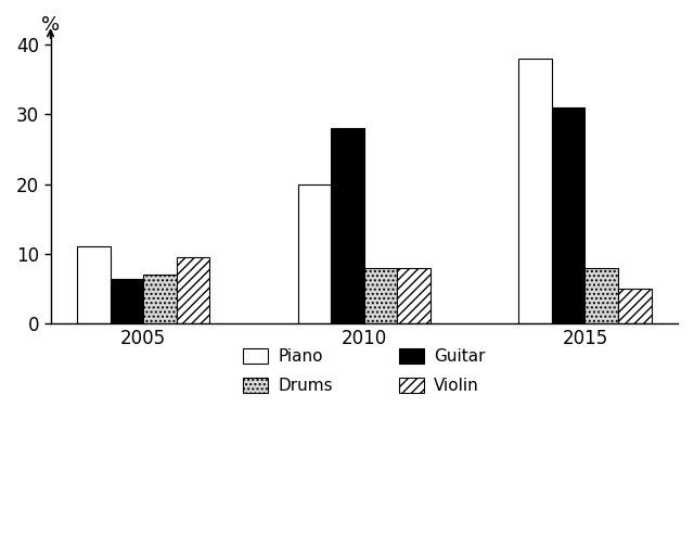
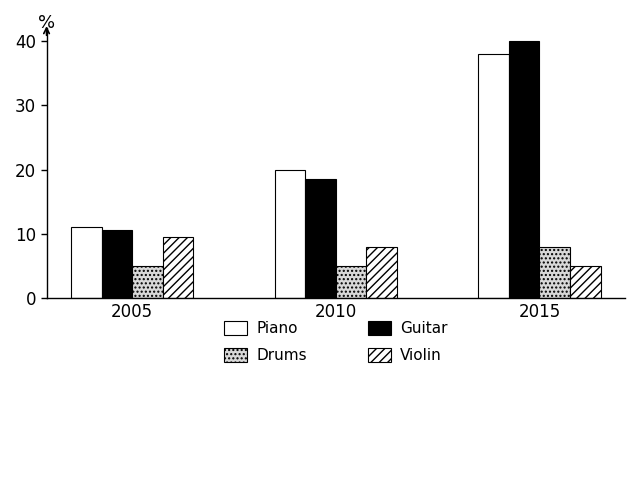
Guitar/2005: 6.4 -> 10.5
Drums/2005: 7 -> 5
Guitar/2010: 28.0 -> 18.5
Drums/2010: 8 -> 5
Guitar/2015: 31.0 -> 40.0
